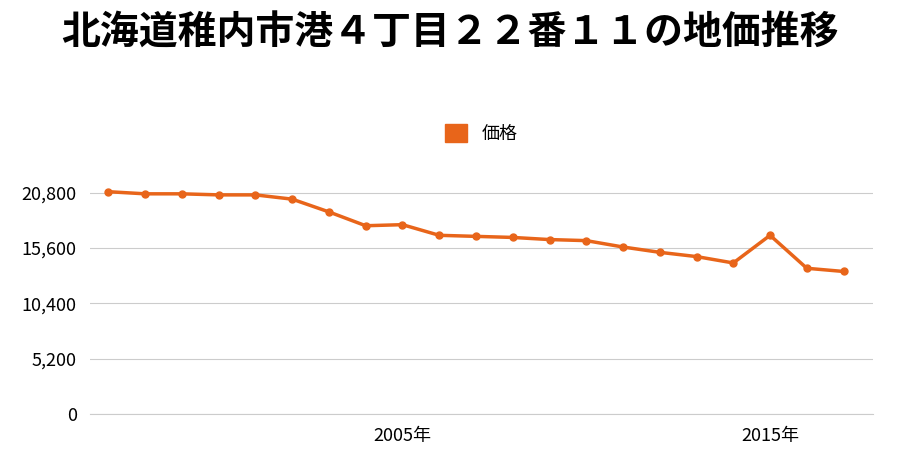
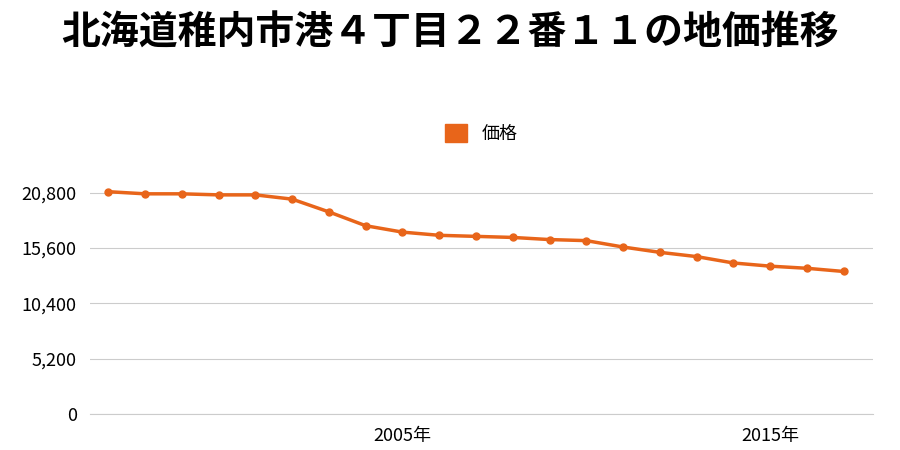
2005年: 17,800 -> 17,100
2015年: 16,800 -> 13,900
